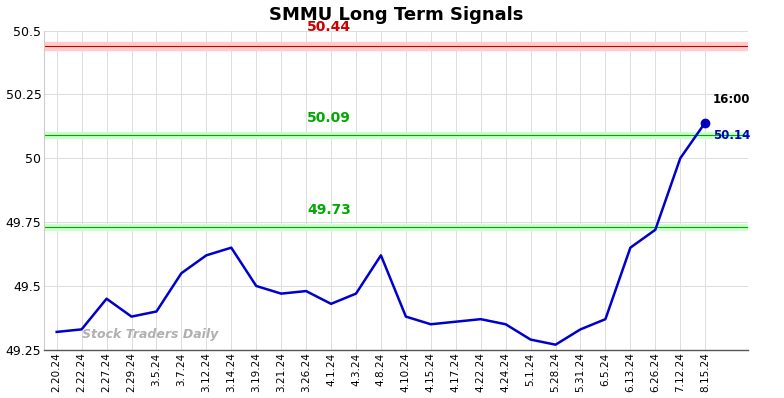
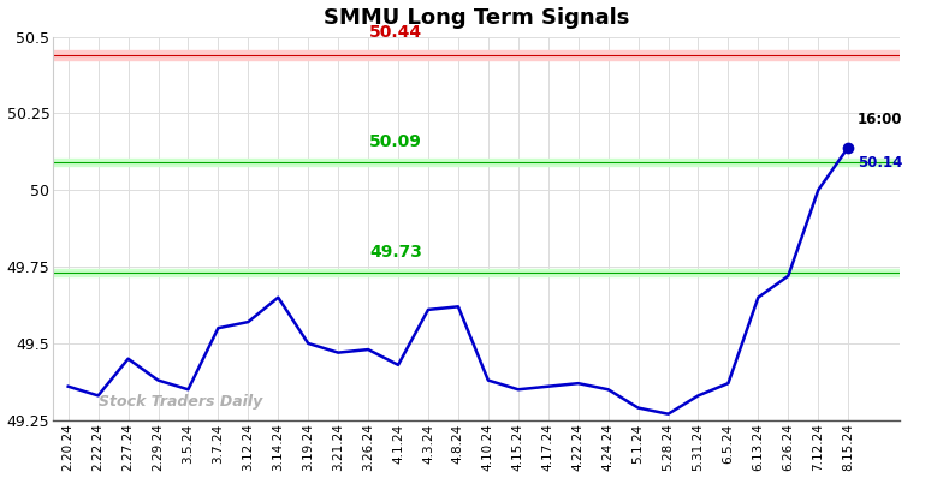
2.20.24: 49.32 -> 49.36
3.5.24: 49.40 -> 49.35
3.12.24: 49.62 -> 49.57
4.3.24: 49.47 -> 49.61
